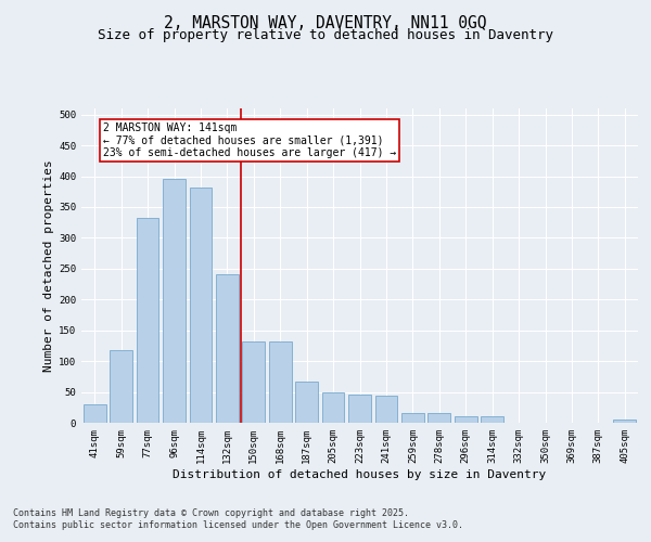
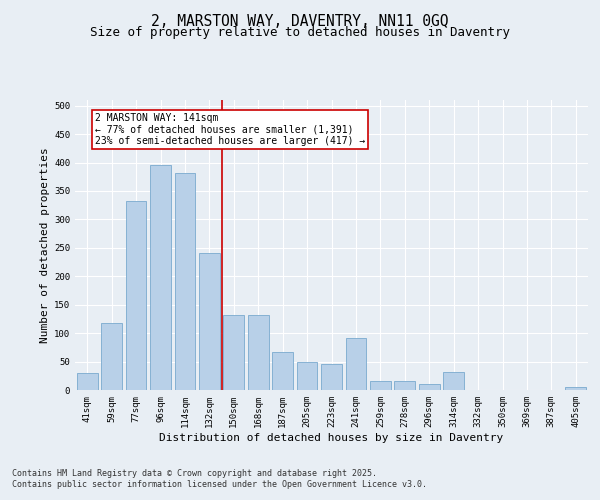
241sqm: 44 -> 92
314sqm: 11 -> 32
